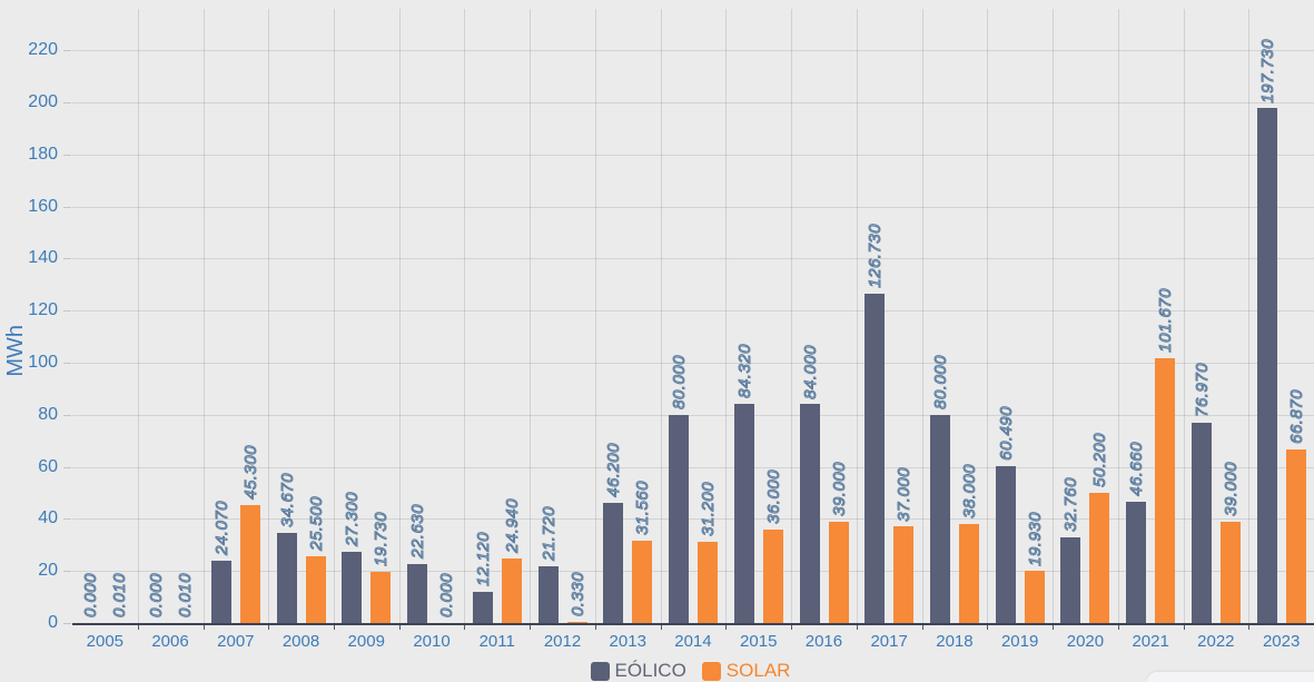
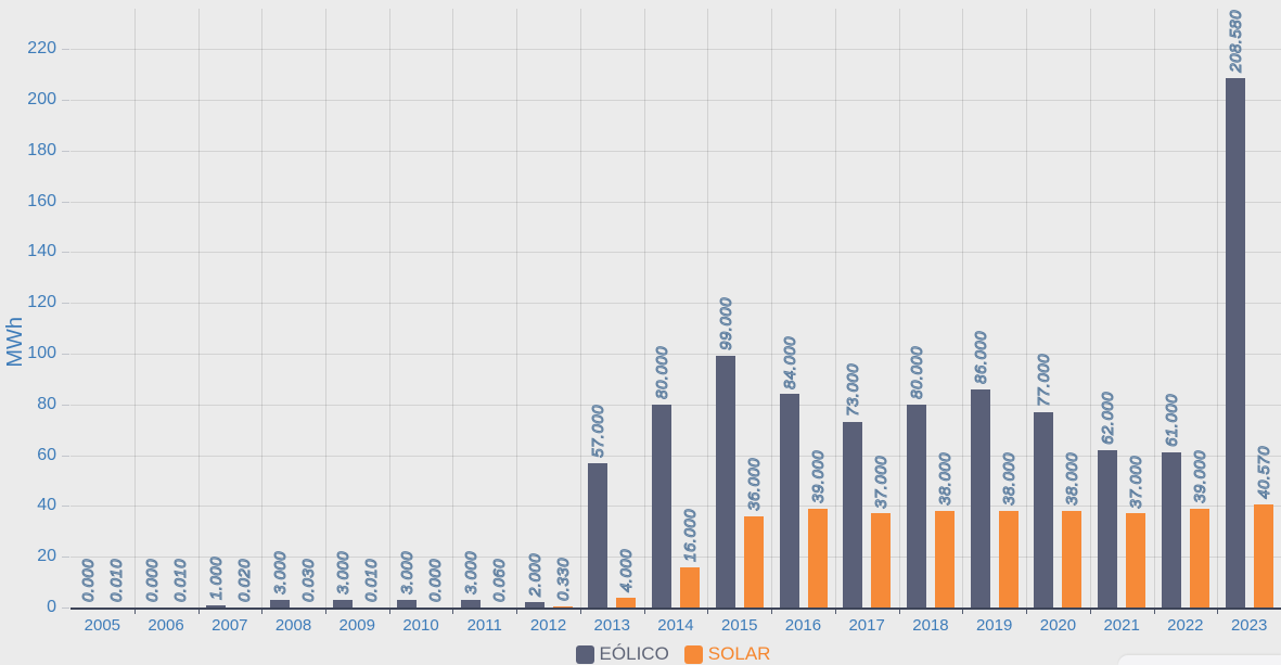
EÓLICO/2007: 24.070 -> 1.000
SOLAR/2007: 45.300 -> 0.020
EÓLICO/2008: 34.670 -> 3.000
SOLAR/2008: 25.500 -> 0.030
EÓLICO/2009: 27.300 -> 3.000
SOLAR/2009: 19.730 -> 0.010
EÓLICO/2010: 22.630 -> 3.000
EÓLICO/2011: 12.120 -> 3.000
SOLAR/2011: 24.940 -> 0.060
EÓLICO/2012: 21.720 -> 2.000
EÓLICO/2013: 46.200 -> 57.000
SOLAR/2013: 31.560 -> 4.000
SOLAR/2014: 31.200 -> 16.000
EÓLICO/2015: 84.320 -> 99.000
EÓLICO/2017: 126.730 -> 73.000
EÓLICO/2019: 60.490 -> 86.000
SOLAR/2019: 19.930 -> 38.000
EÓLICO/2020: 32.760 -> 77.000
SOLAR/2020: 50.200 -> 38.000
EÓLICO/2021: 46.660 -> 62.000
SOLAR/2021: 101.670 -> 37.000
EÓLICO/2022: 76.970 -> 61.000
EÓLICO/2023: 197.730 -> 208.580
SOLAR/2023: 66.870 -> 40.570
